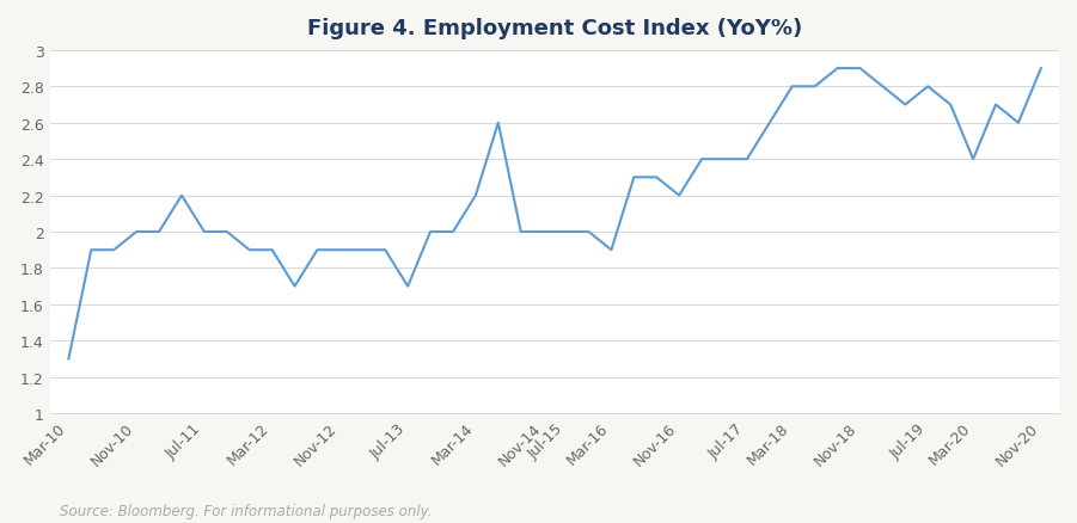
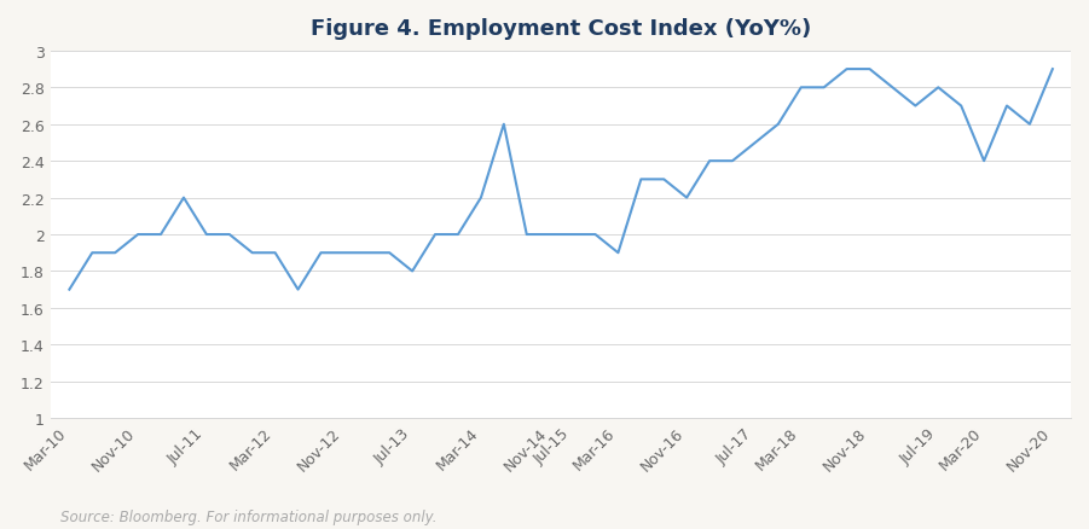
Mar-10: 1.3 -> 1.7
Jul-13: 1.7 -> 1.8
Jul-17: 2.4 -> 2.5
